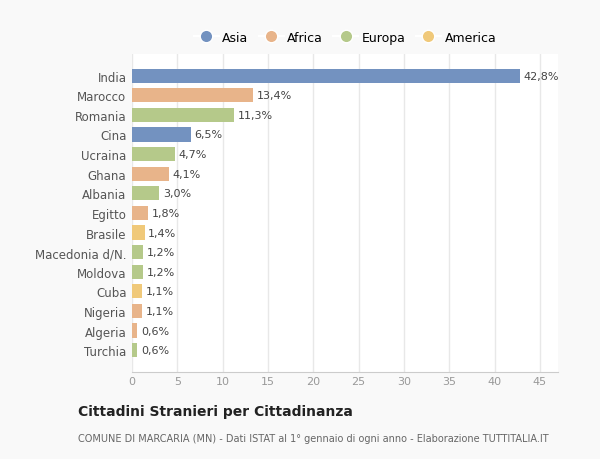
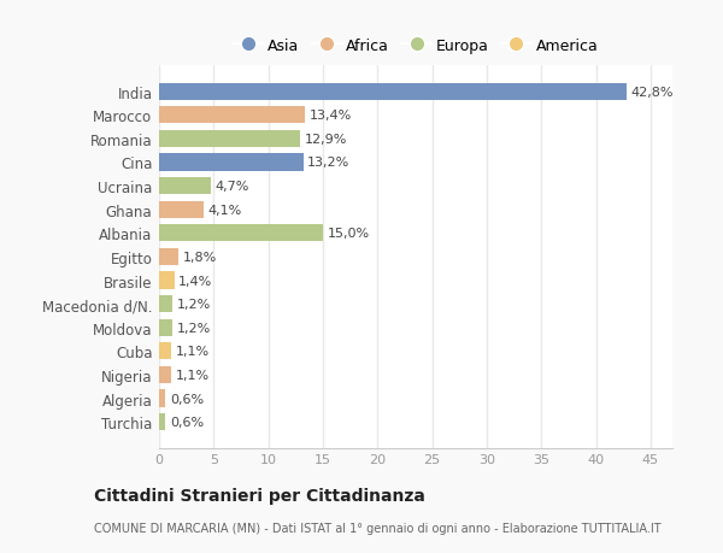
Romania: 11,3% -> 12,9%
Cina: 6,5% -> 13,2%
Albania: 3,0% -> 15,0%
